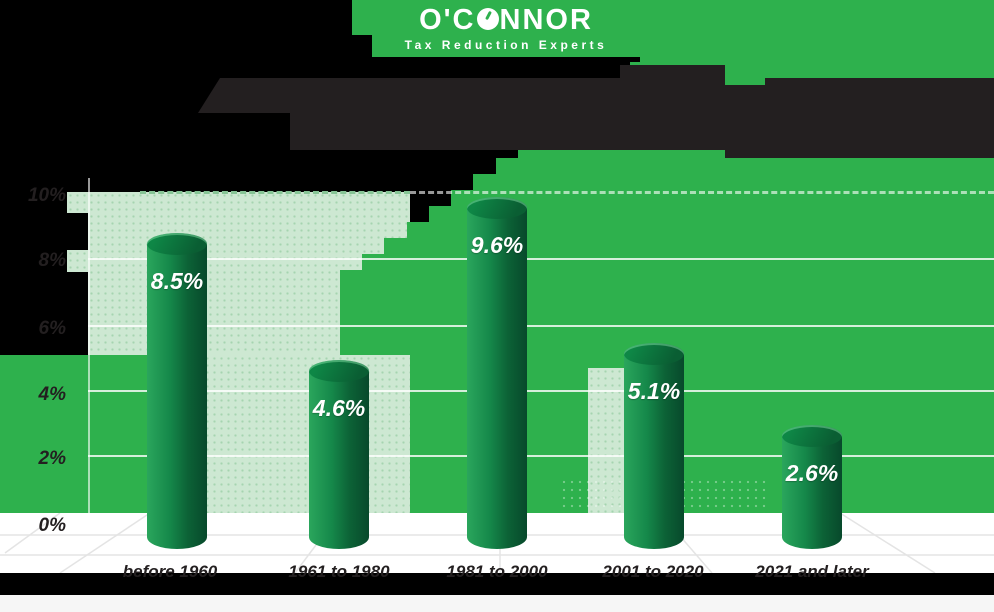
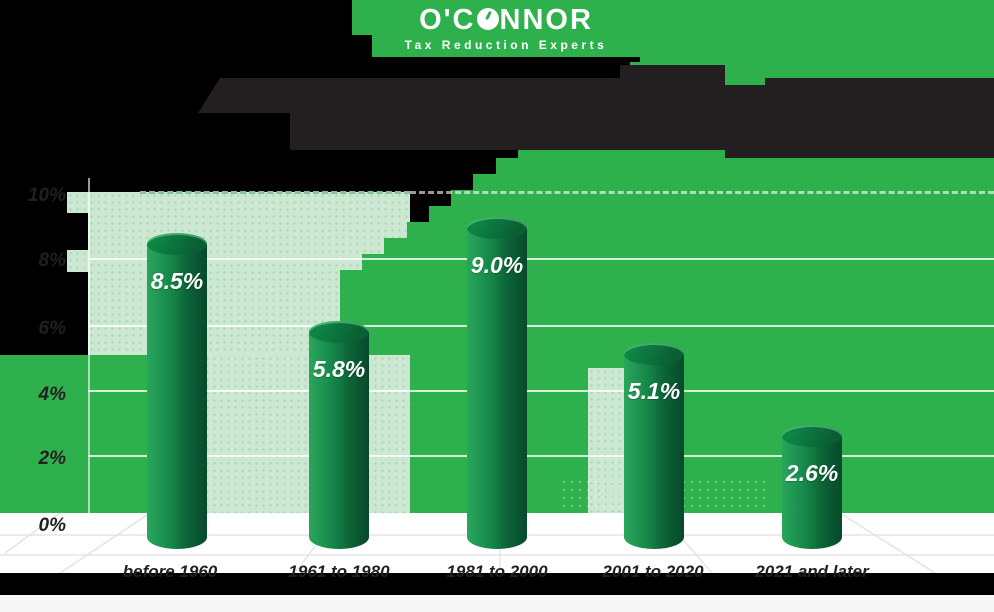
1961 to 1980: 4.6% -> 5.8%
1981 to 2000: 9.6% -> 9.0%
